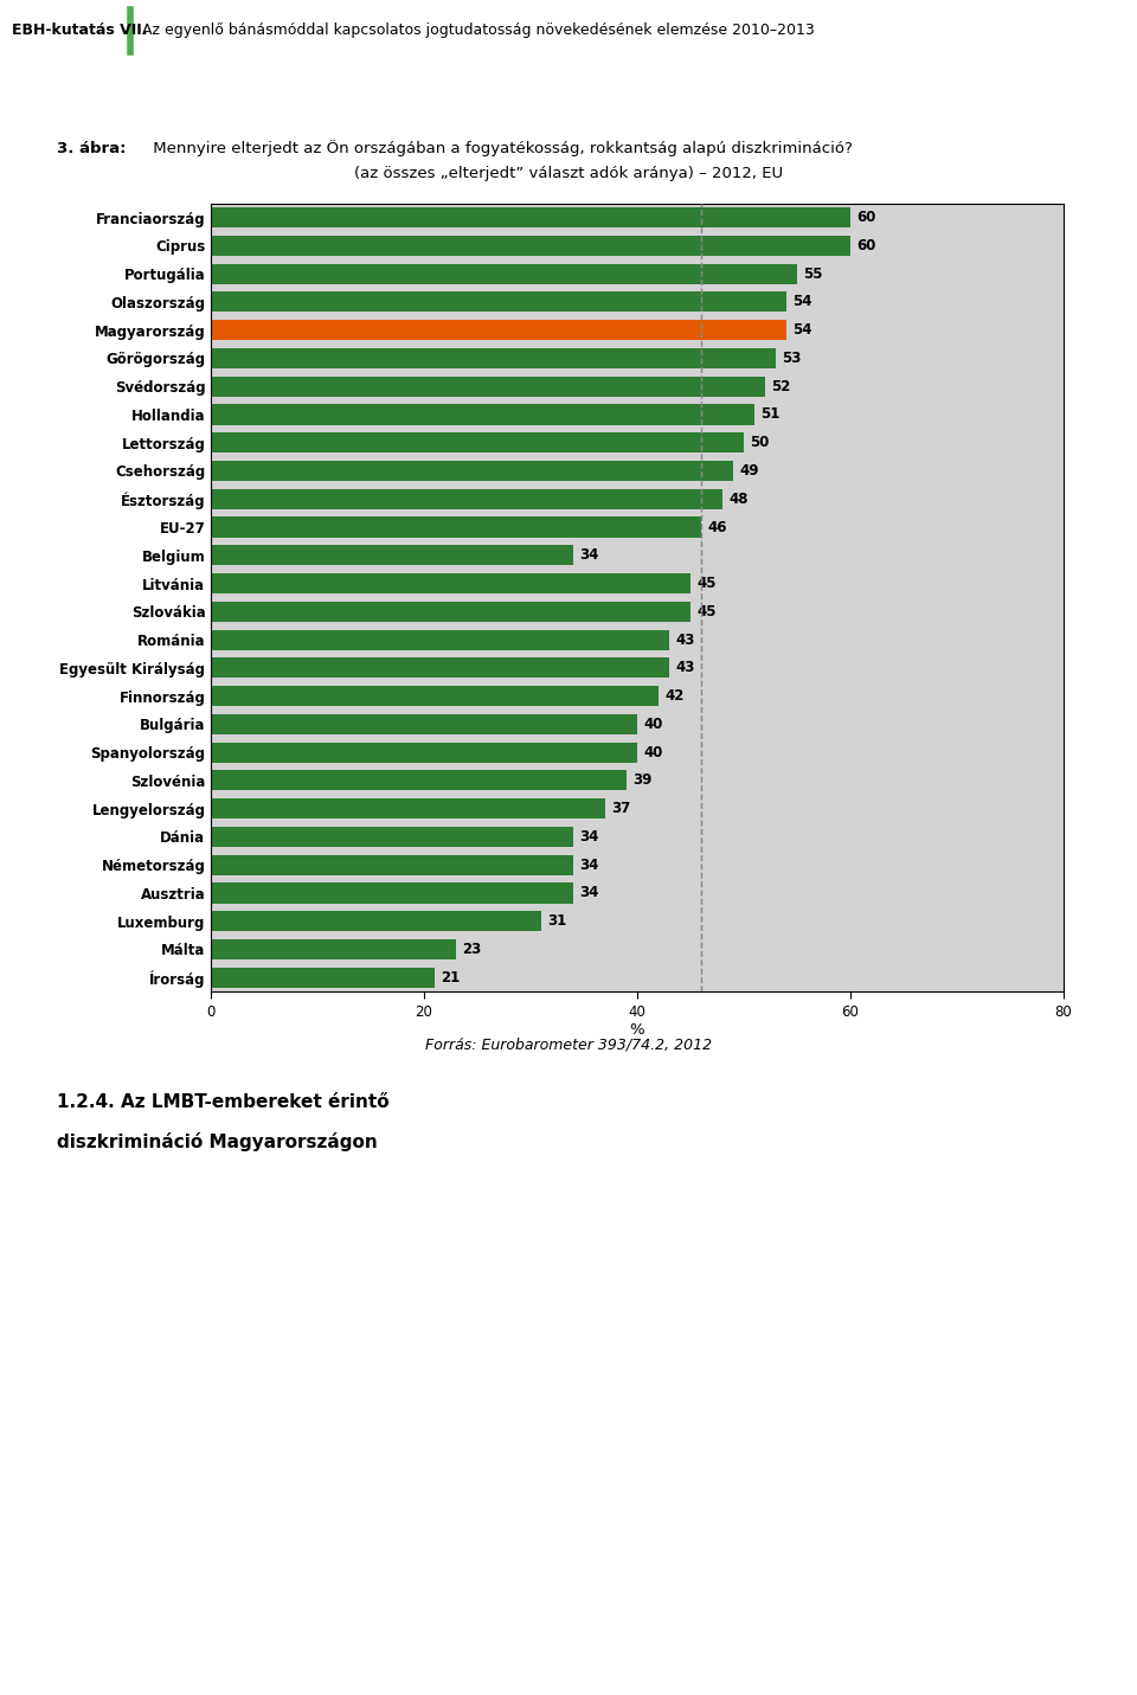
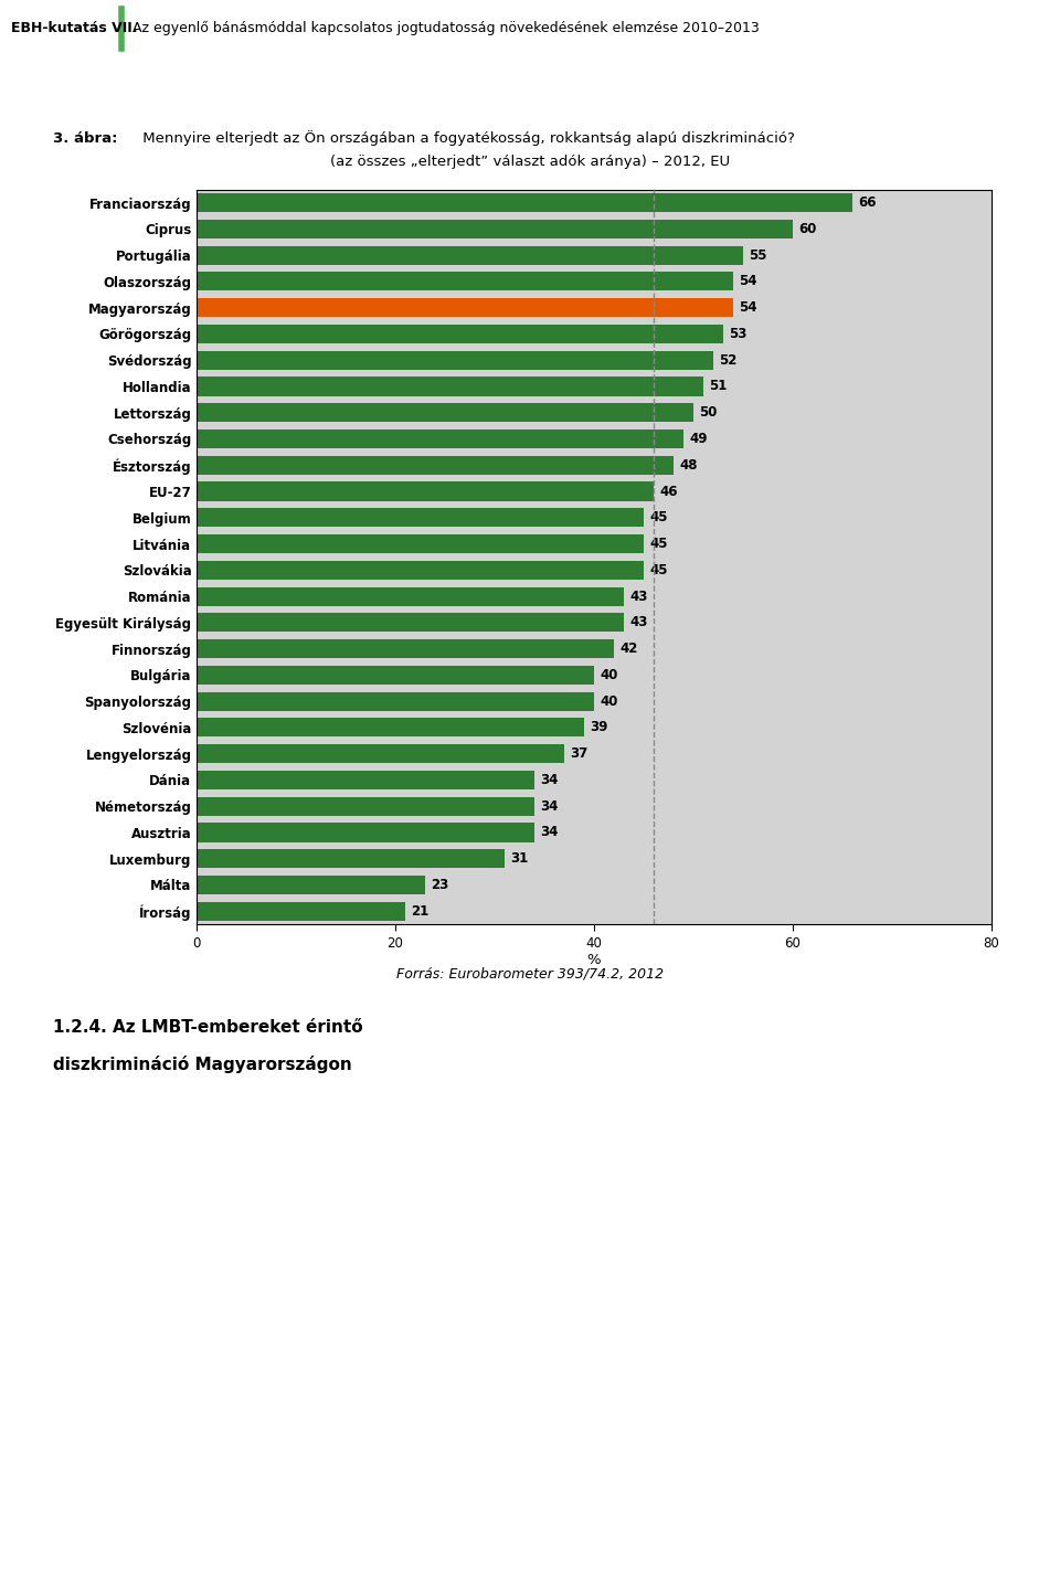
Franciaország: 60 -> 66
Belgium: 34 -> 45
